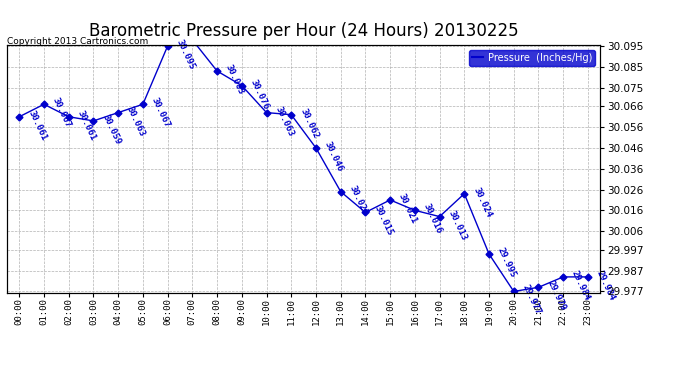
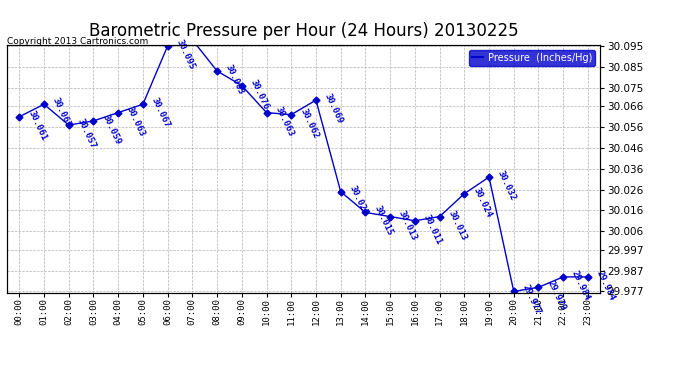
02:00: 30.061 -> 30.057
12:00: 30.046 -> 30.069
15:00: 30.021 -> 30.013
16:00: 30.016 -> 30.011
19:00: 29.995 -> 30.032
